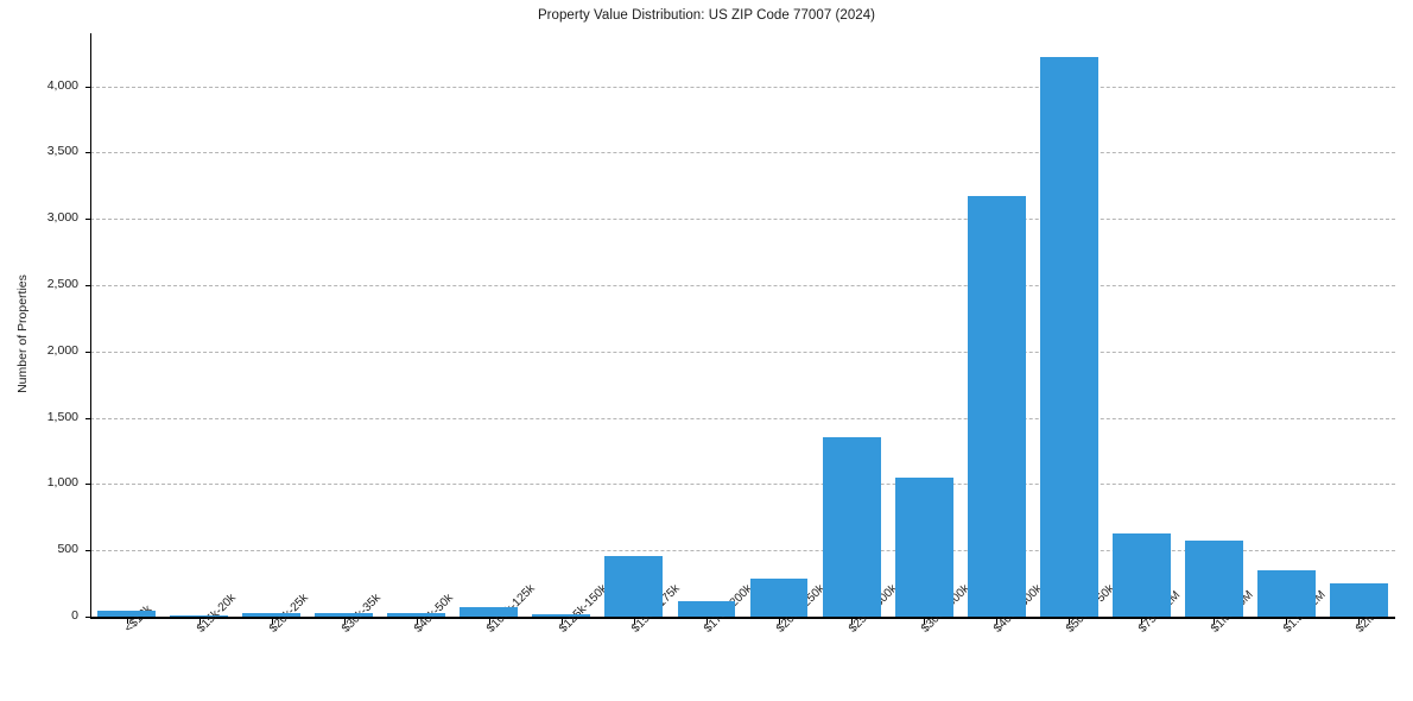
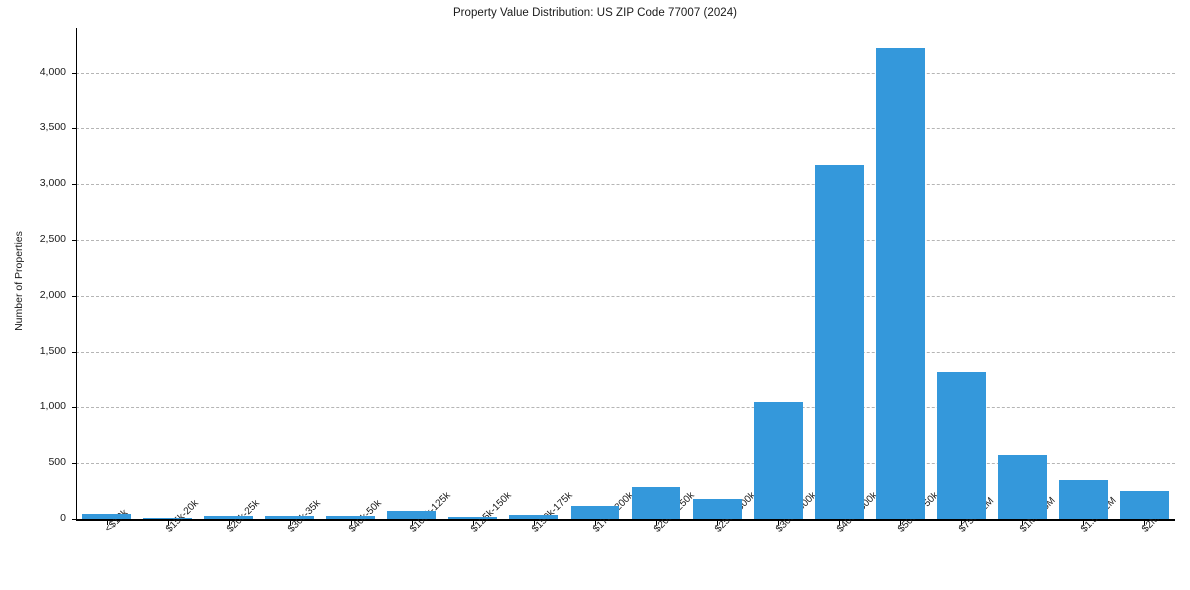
$150k-175k: 460 -> 30
$250k-300k: 1350 -> 180
$750k-1M: 630 -> 1320
